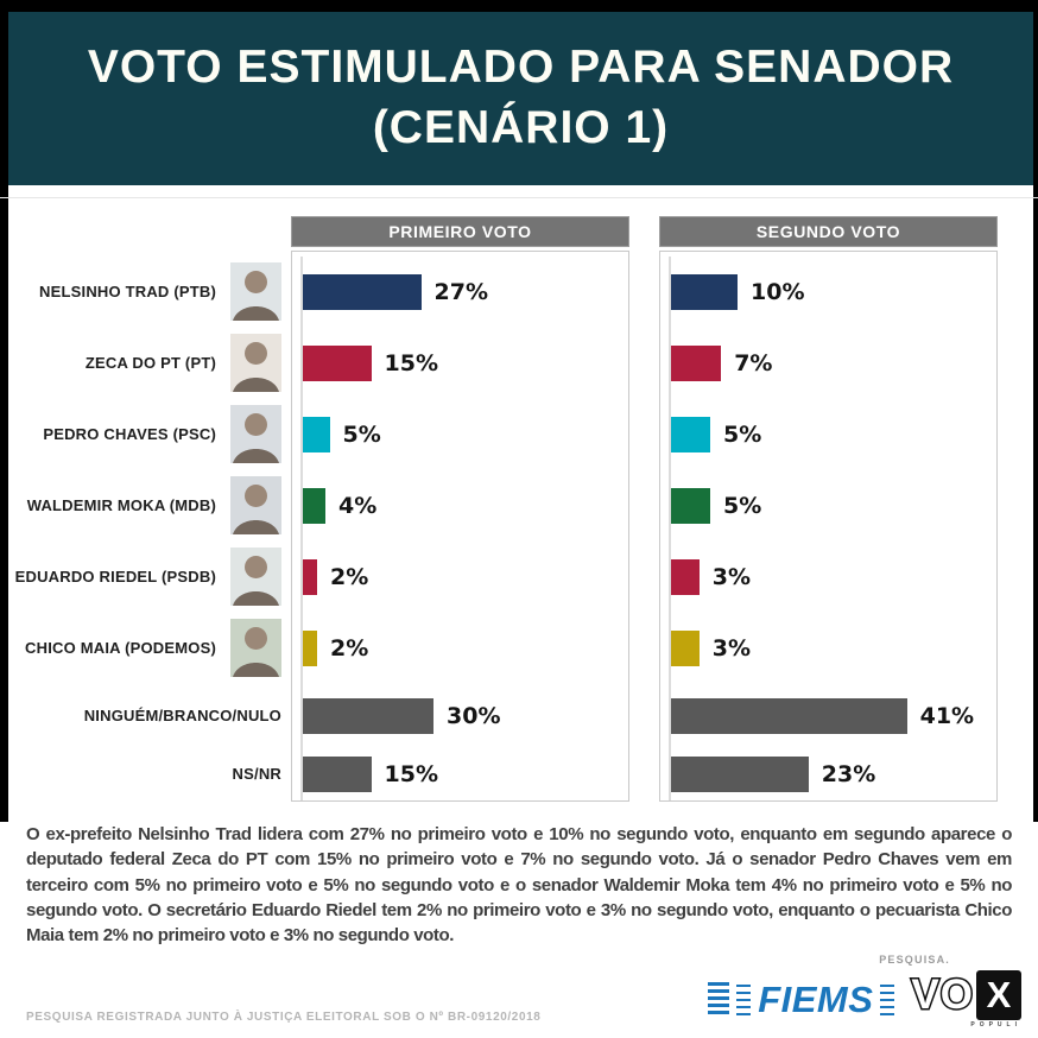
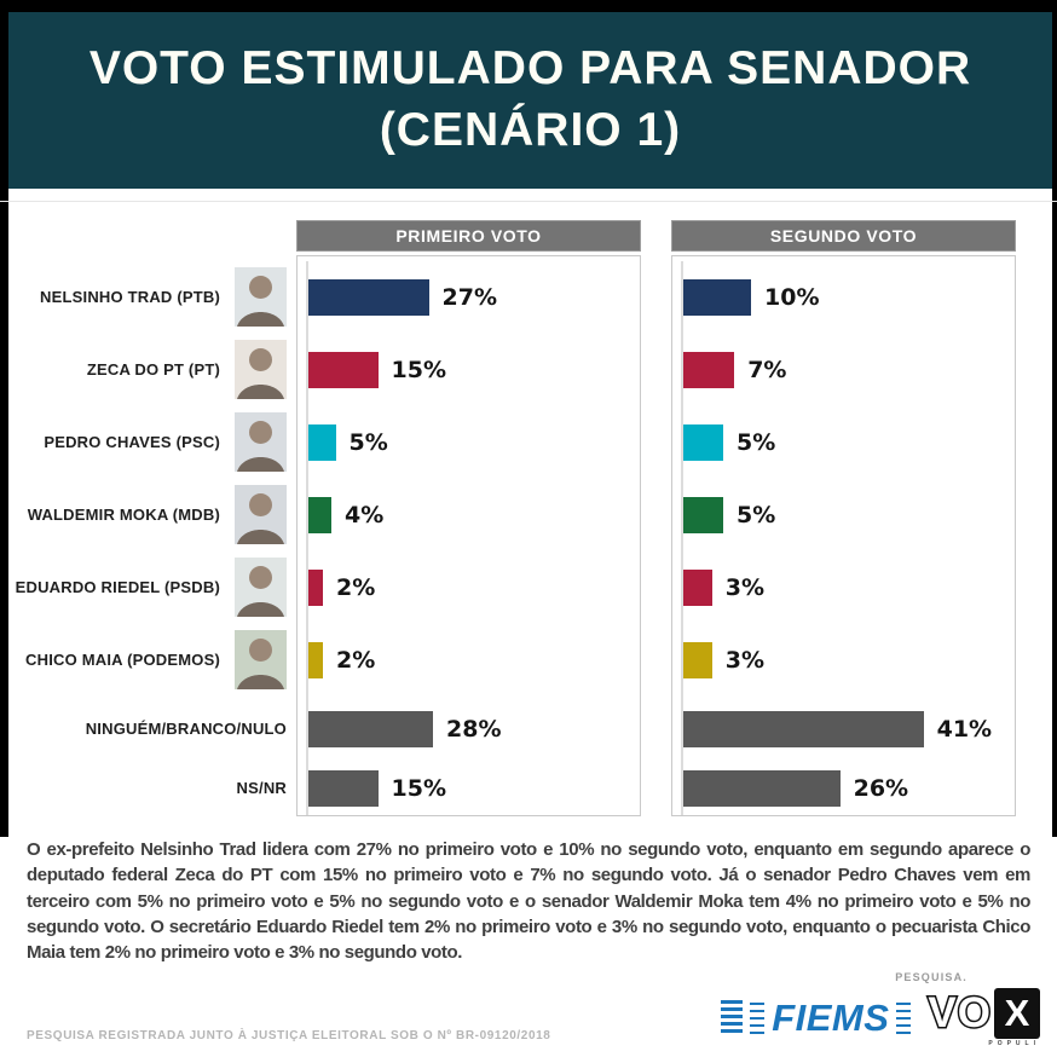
PRIMEIRO VOTO/NINGUÉM/BRANCO/NULO: 30% -> 28%
SEGUNDO VOTO/NS/NR: 23% -> 26%
